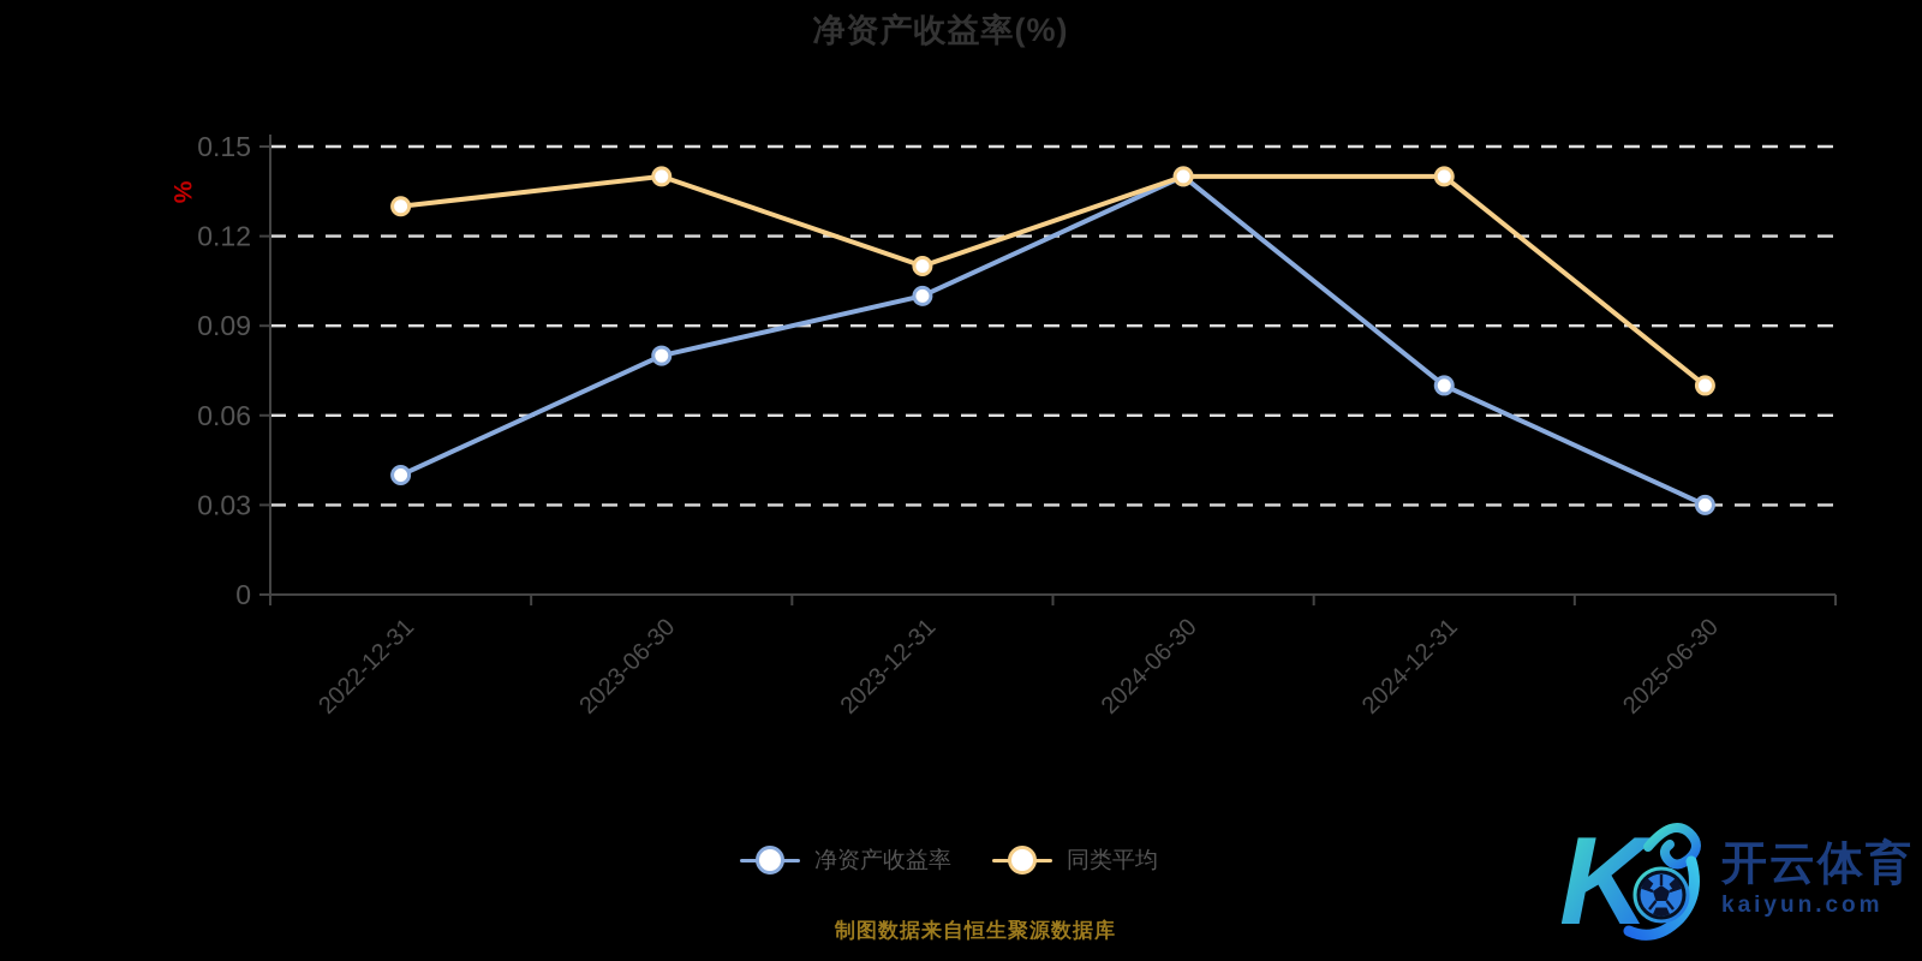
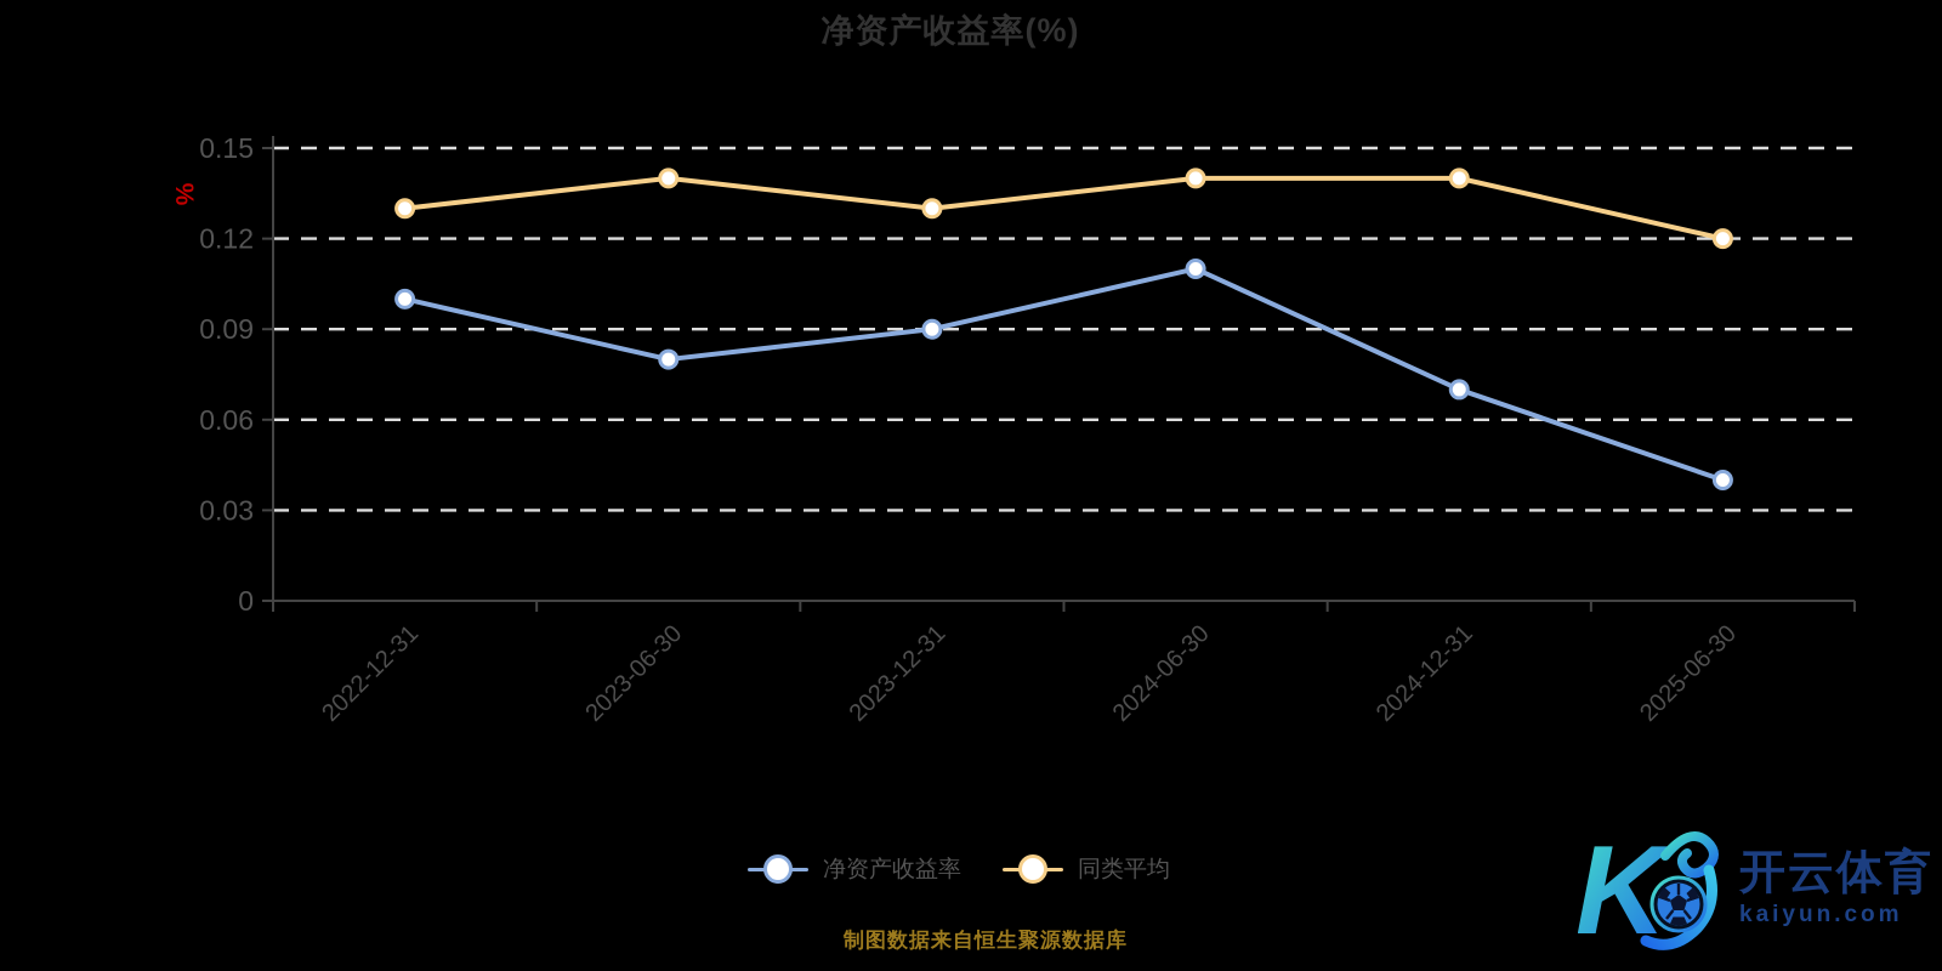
净资产收益率/2022-12-31: 0.04 -> 0.10
净资产收益率/2023-12-31: 0.10 -> 0.09
同类平均/2023-12-31: 0.11 -> 0.13
净资产收益率/2024-06-30: 0.14 -> 0.11
净资产收益率/2025-06-30: 0.03 -> 0.04
同类平均/2025-06-30: 0.07 -> 0.12
